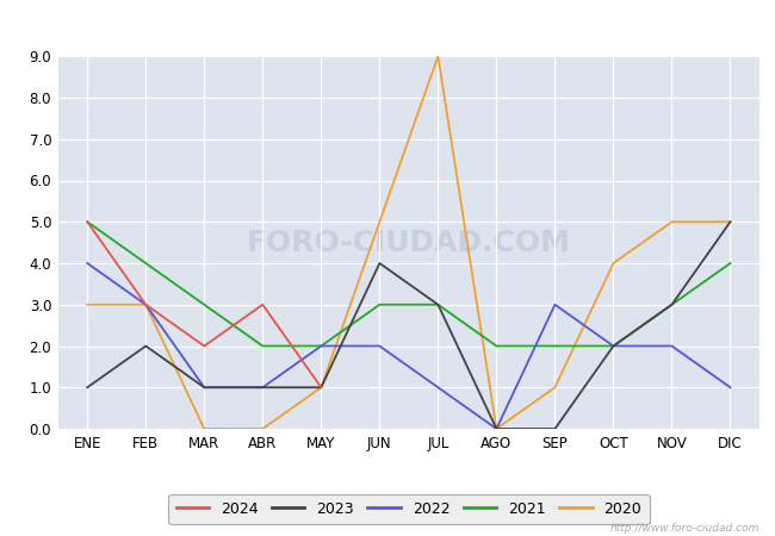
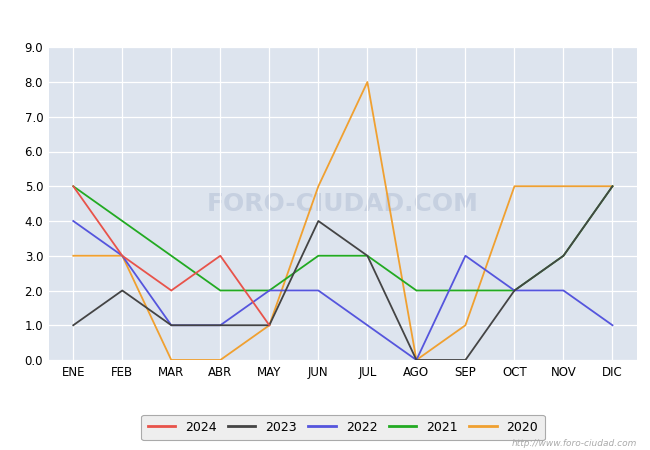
2020/JUL: 9 -> 8
2020/OCT: 4 -> 5
2021/DIC: 4 -> 5
